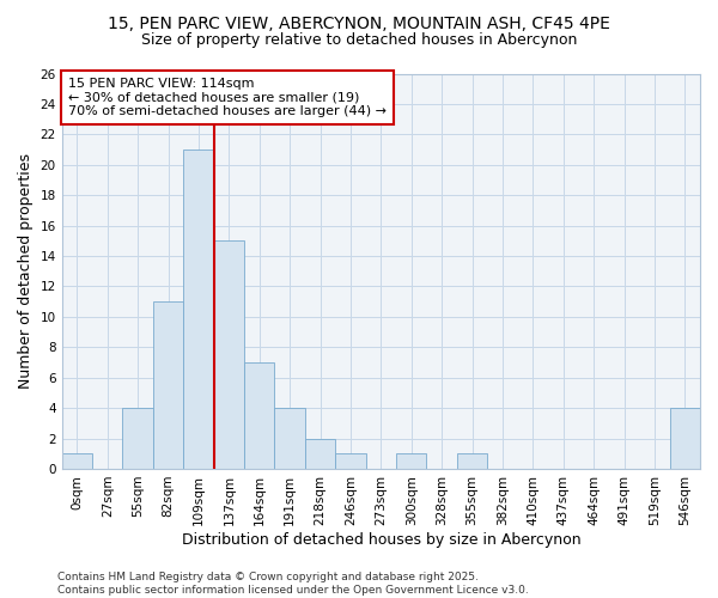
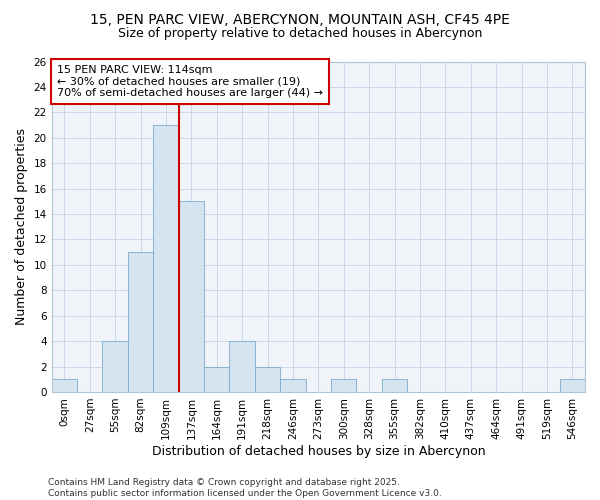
164sqm: 7 -> 2
546sqm: 4 -> 1
